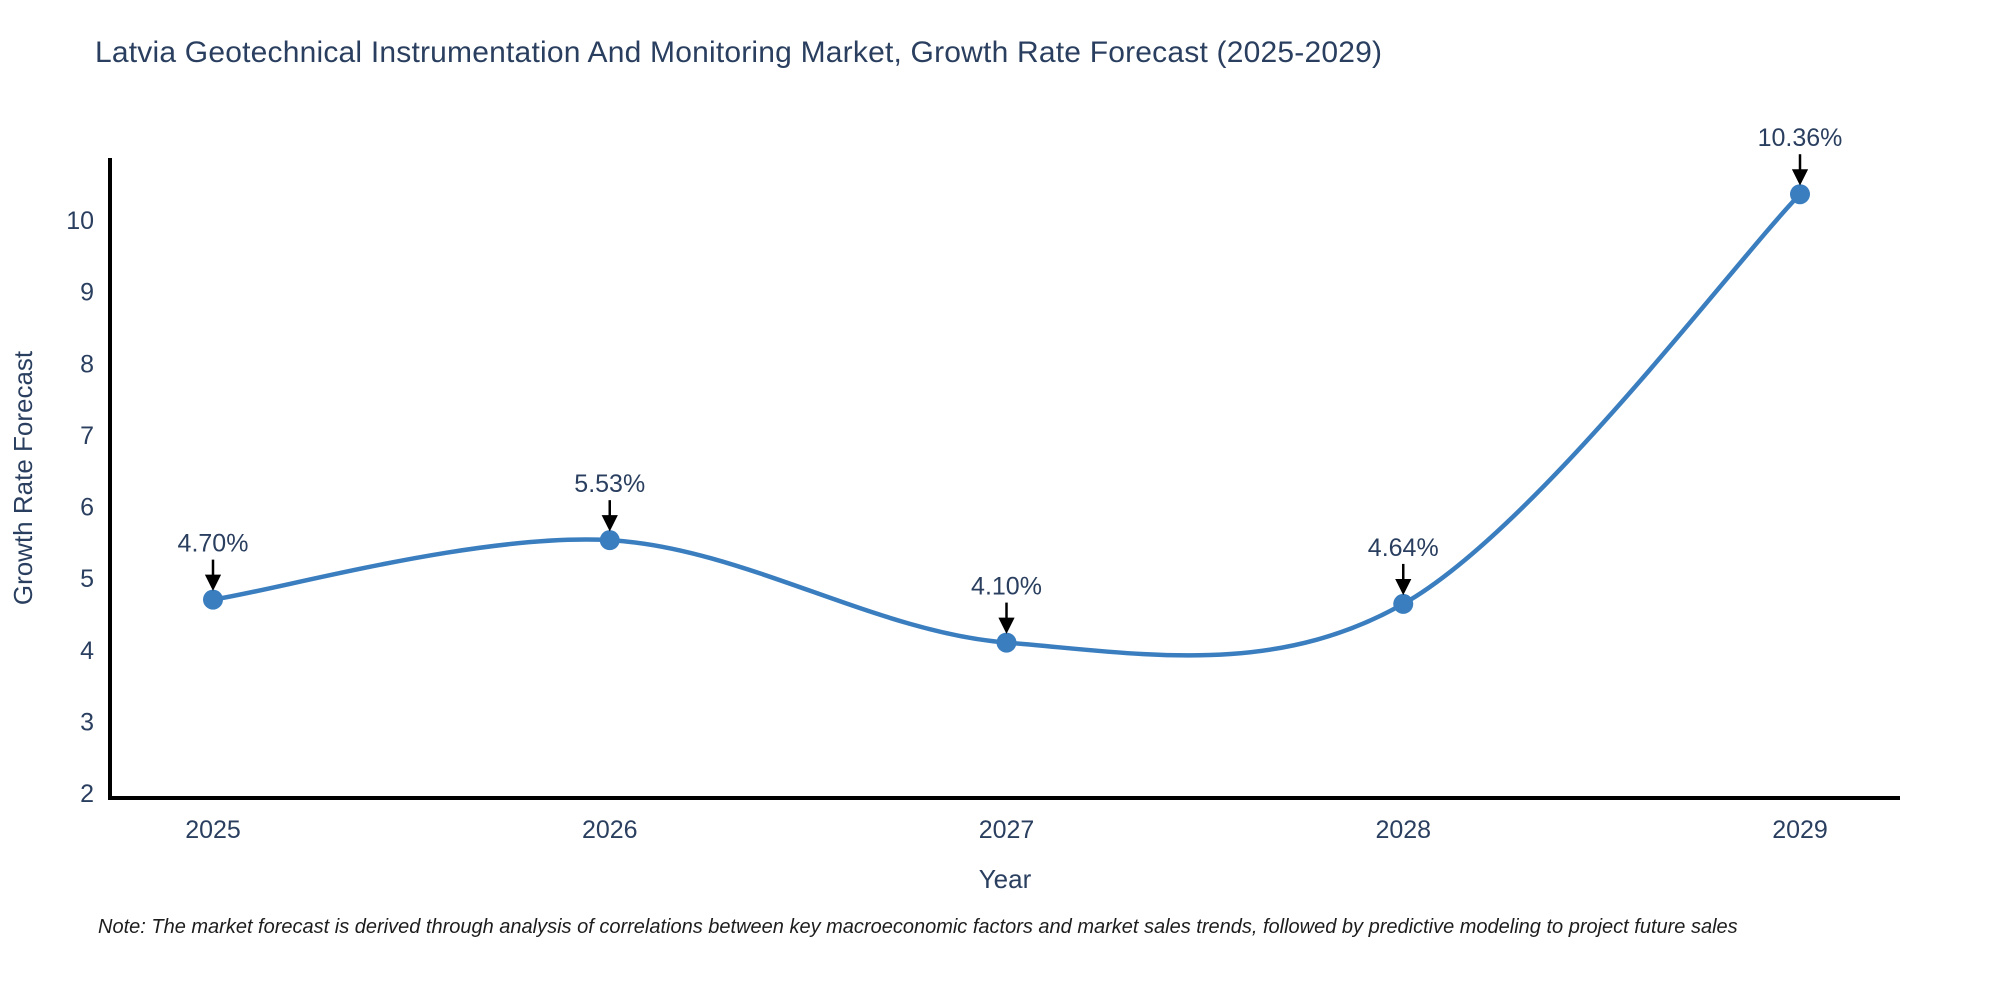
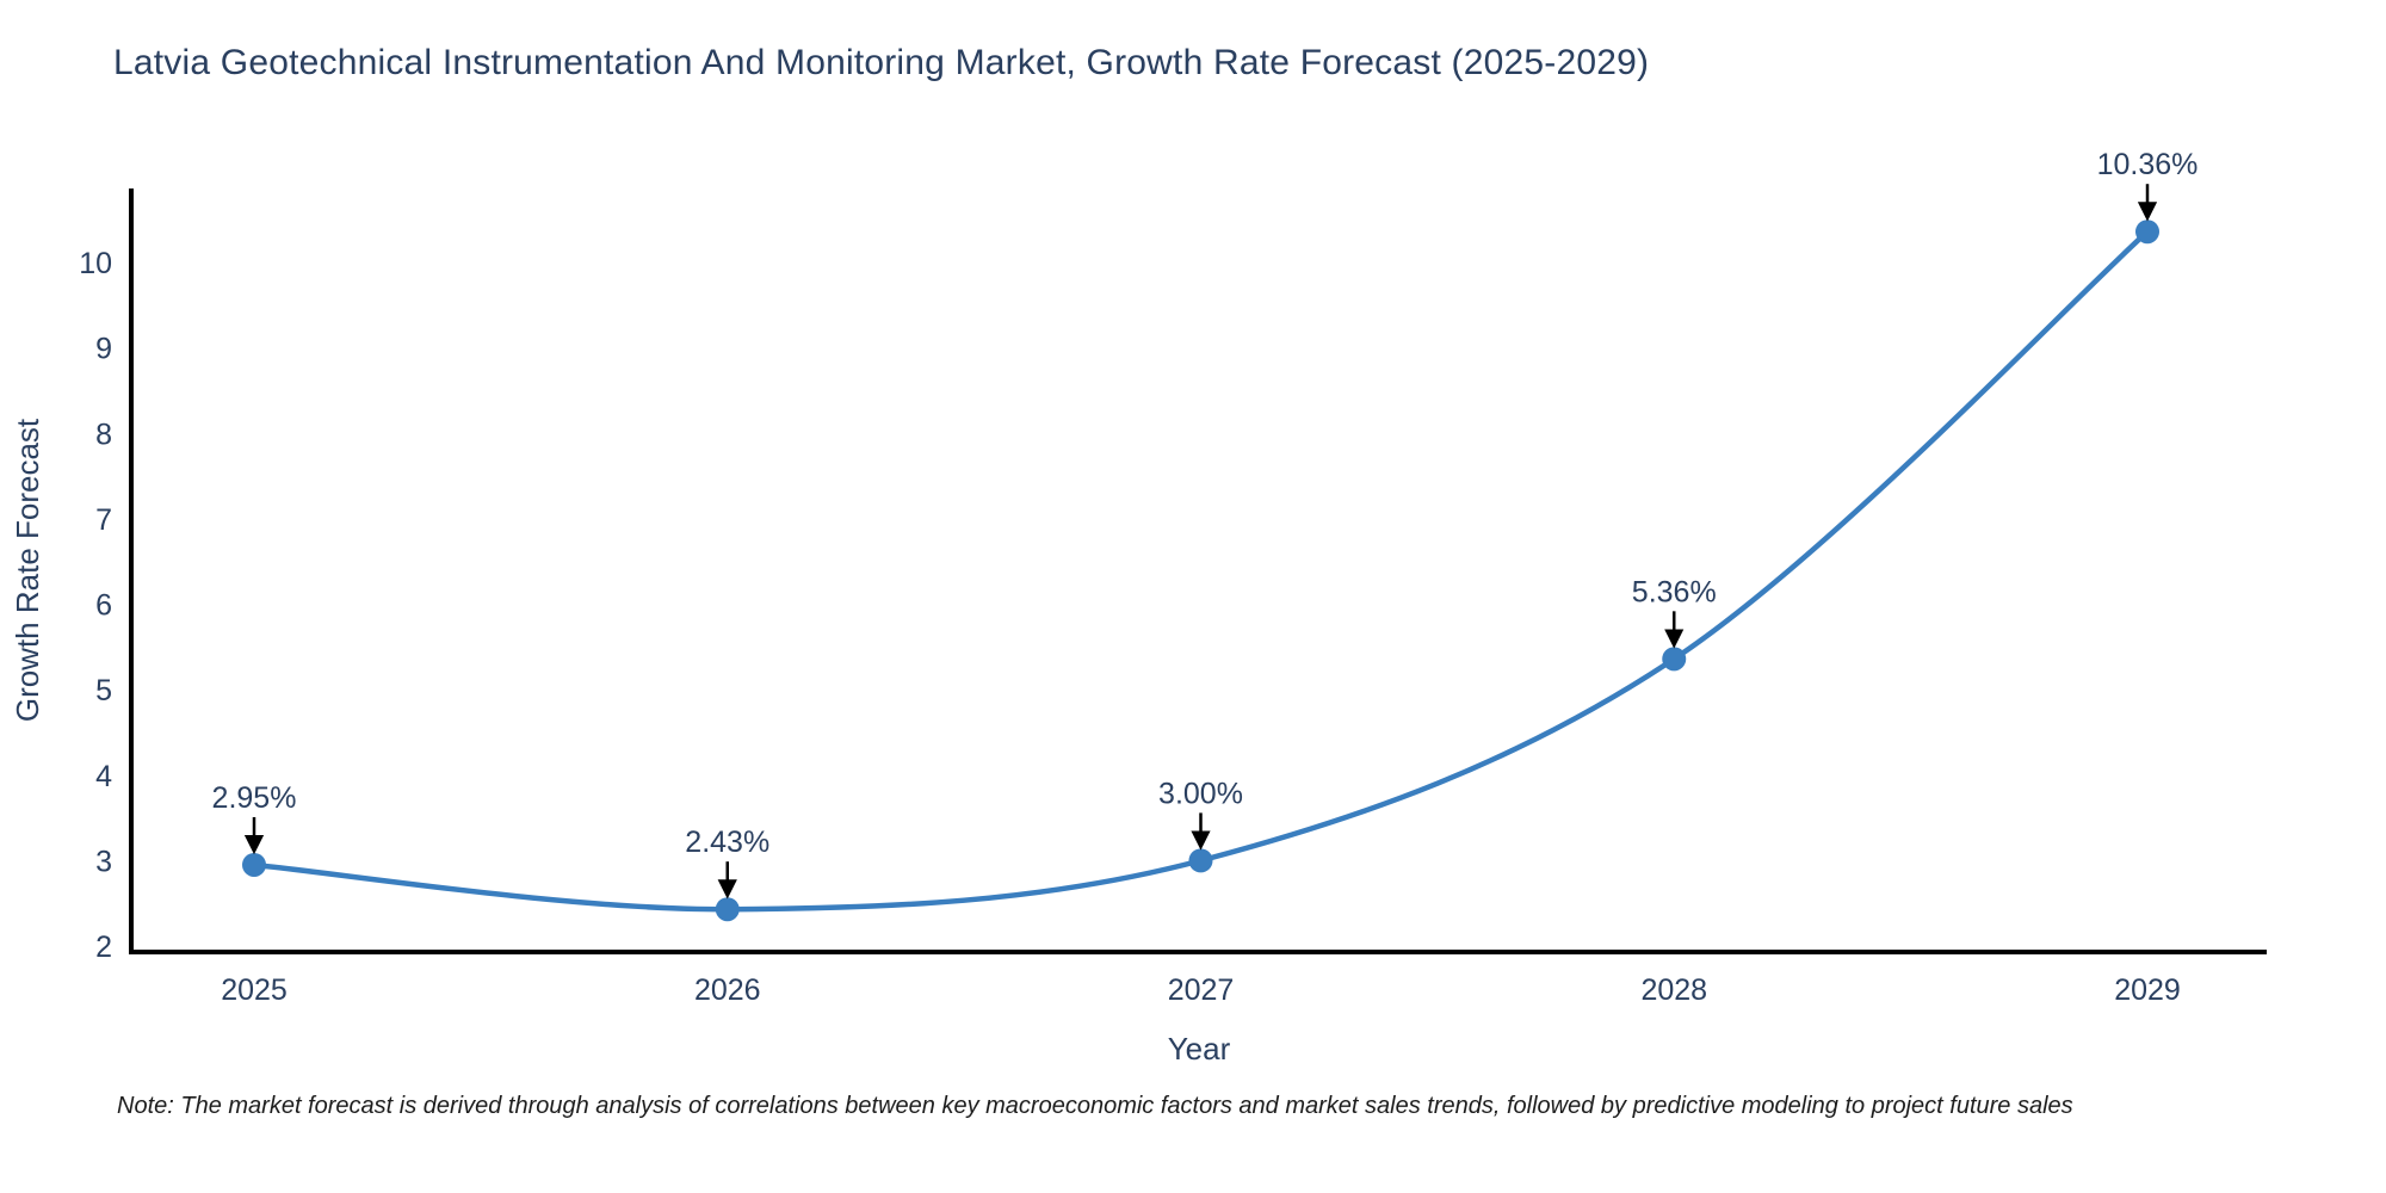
2025: 4.70% -> 2.95%
2026: 5.53% -> 2.43%
2027: 4.10% -> 3.00%
2028: 4.64% -> 5.36%
